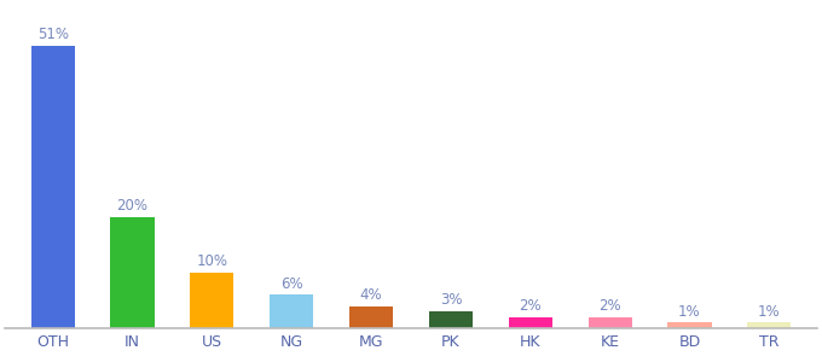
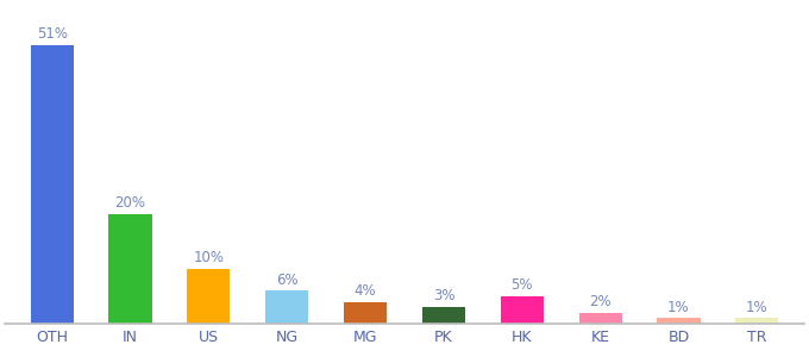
HK: 2% -> 5%
